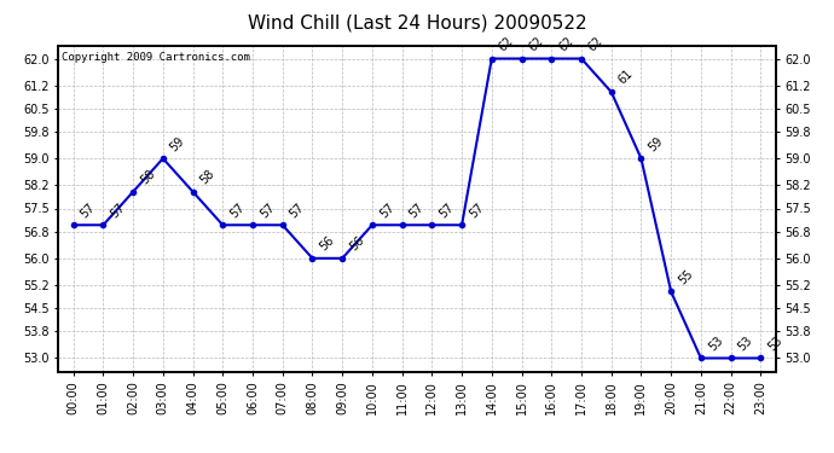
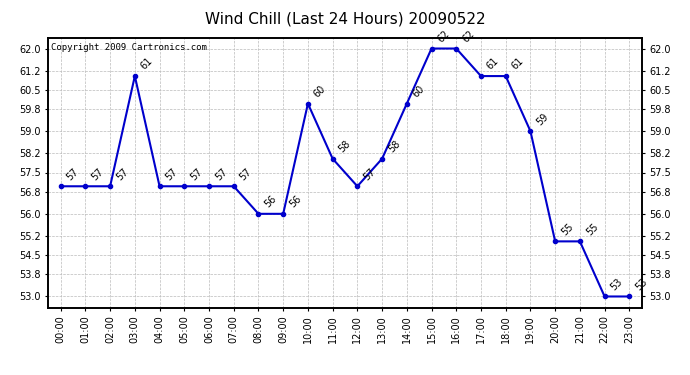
02:00: 58 -> 57
03:00: 59 -> 61
04:00: 58 -> 57
10:00: 57 -> 60
11:00: 57 -> 58
13:00: 57 -> 58
14:00: 62 -> 60
17:00: 62 -> 61
21:00: 53 -> 55
